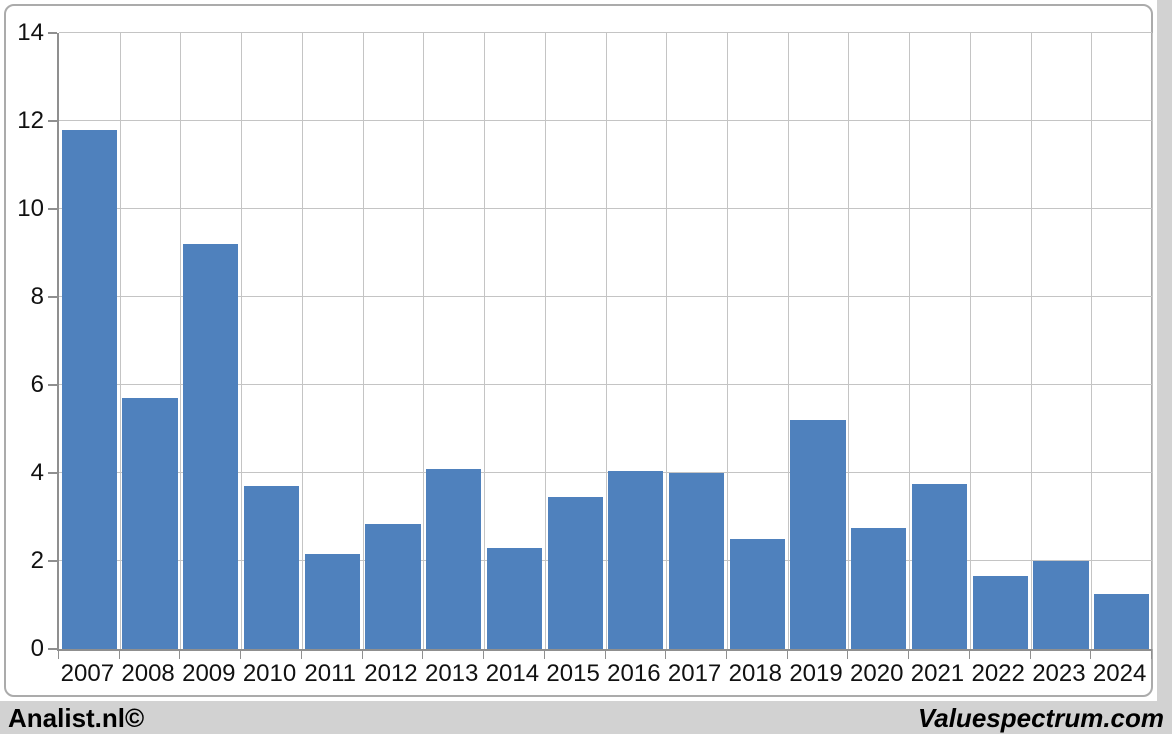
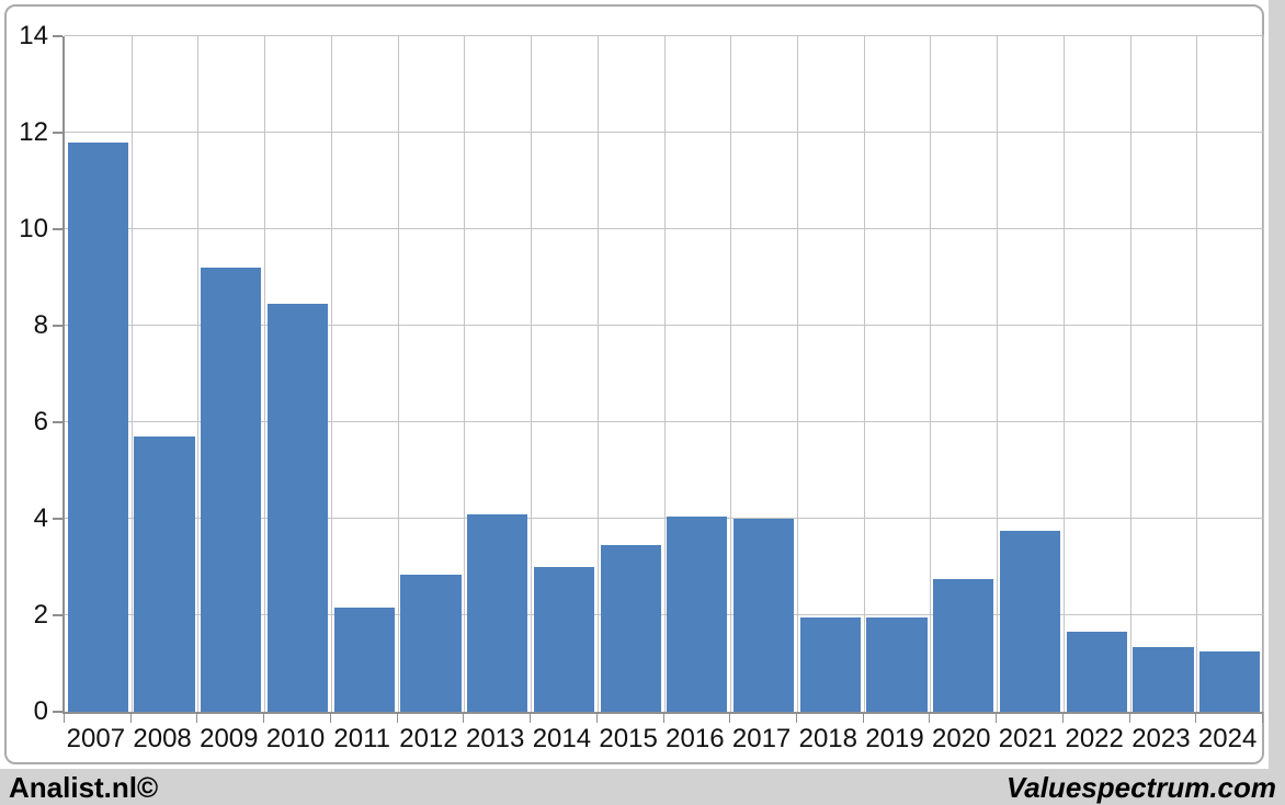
2010: 3.7 -> 8.4
2014: 2.3 -> 3.0
2018: 2.5 -> 1.9
2019: 5.2 -> 1.9
2023: 2.0 -> 1.4
